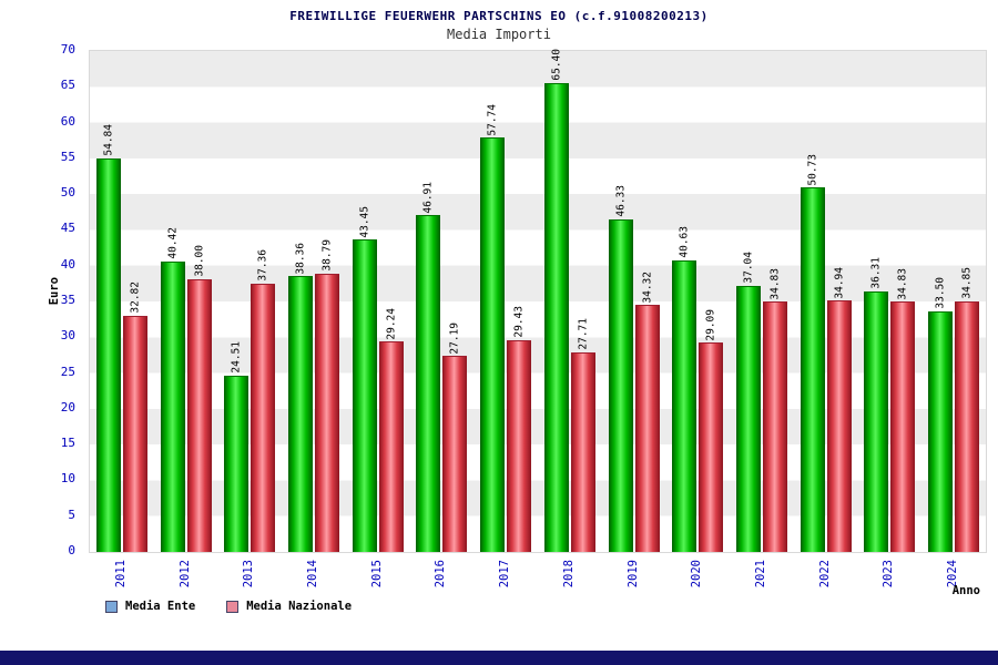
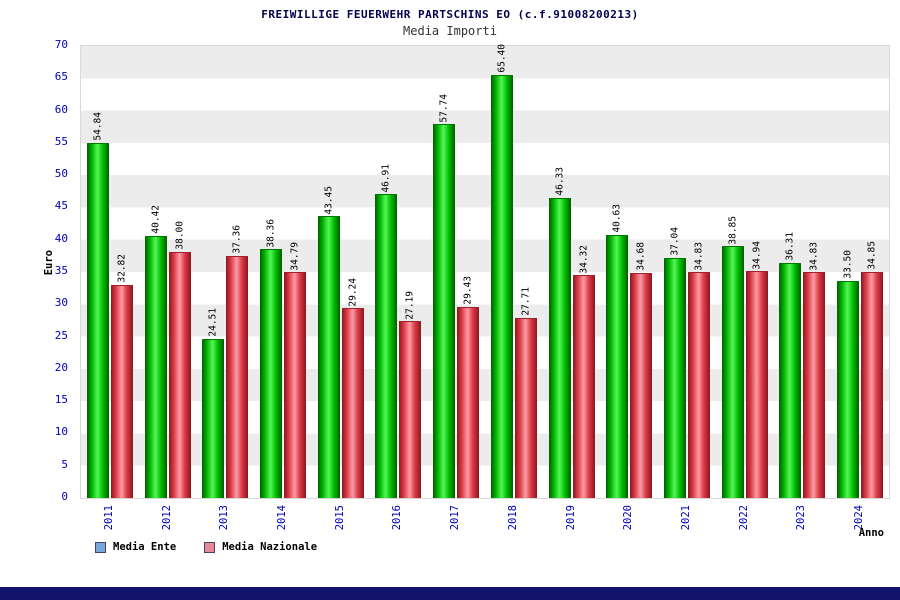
Media Nazionale/2014: 38.79 -> 34.79
Media Nazionale/2020: 29.09 -> 34.68
Media Ente/2022: 50.73 -> 38.85
